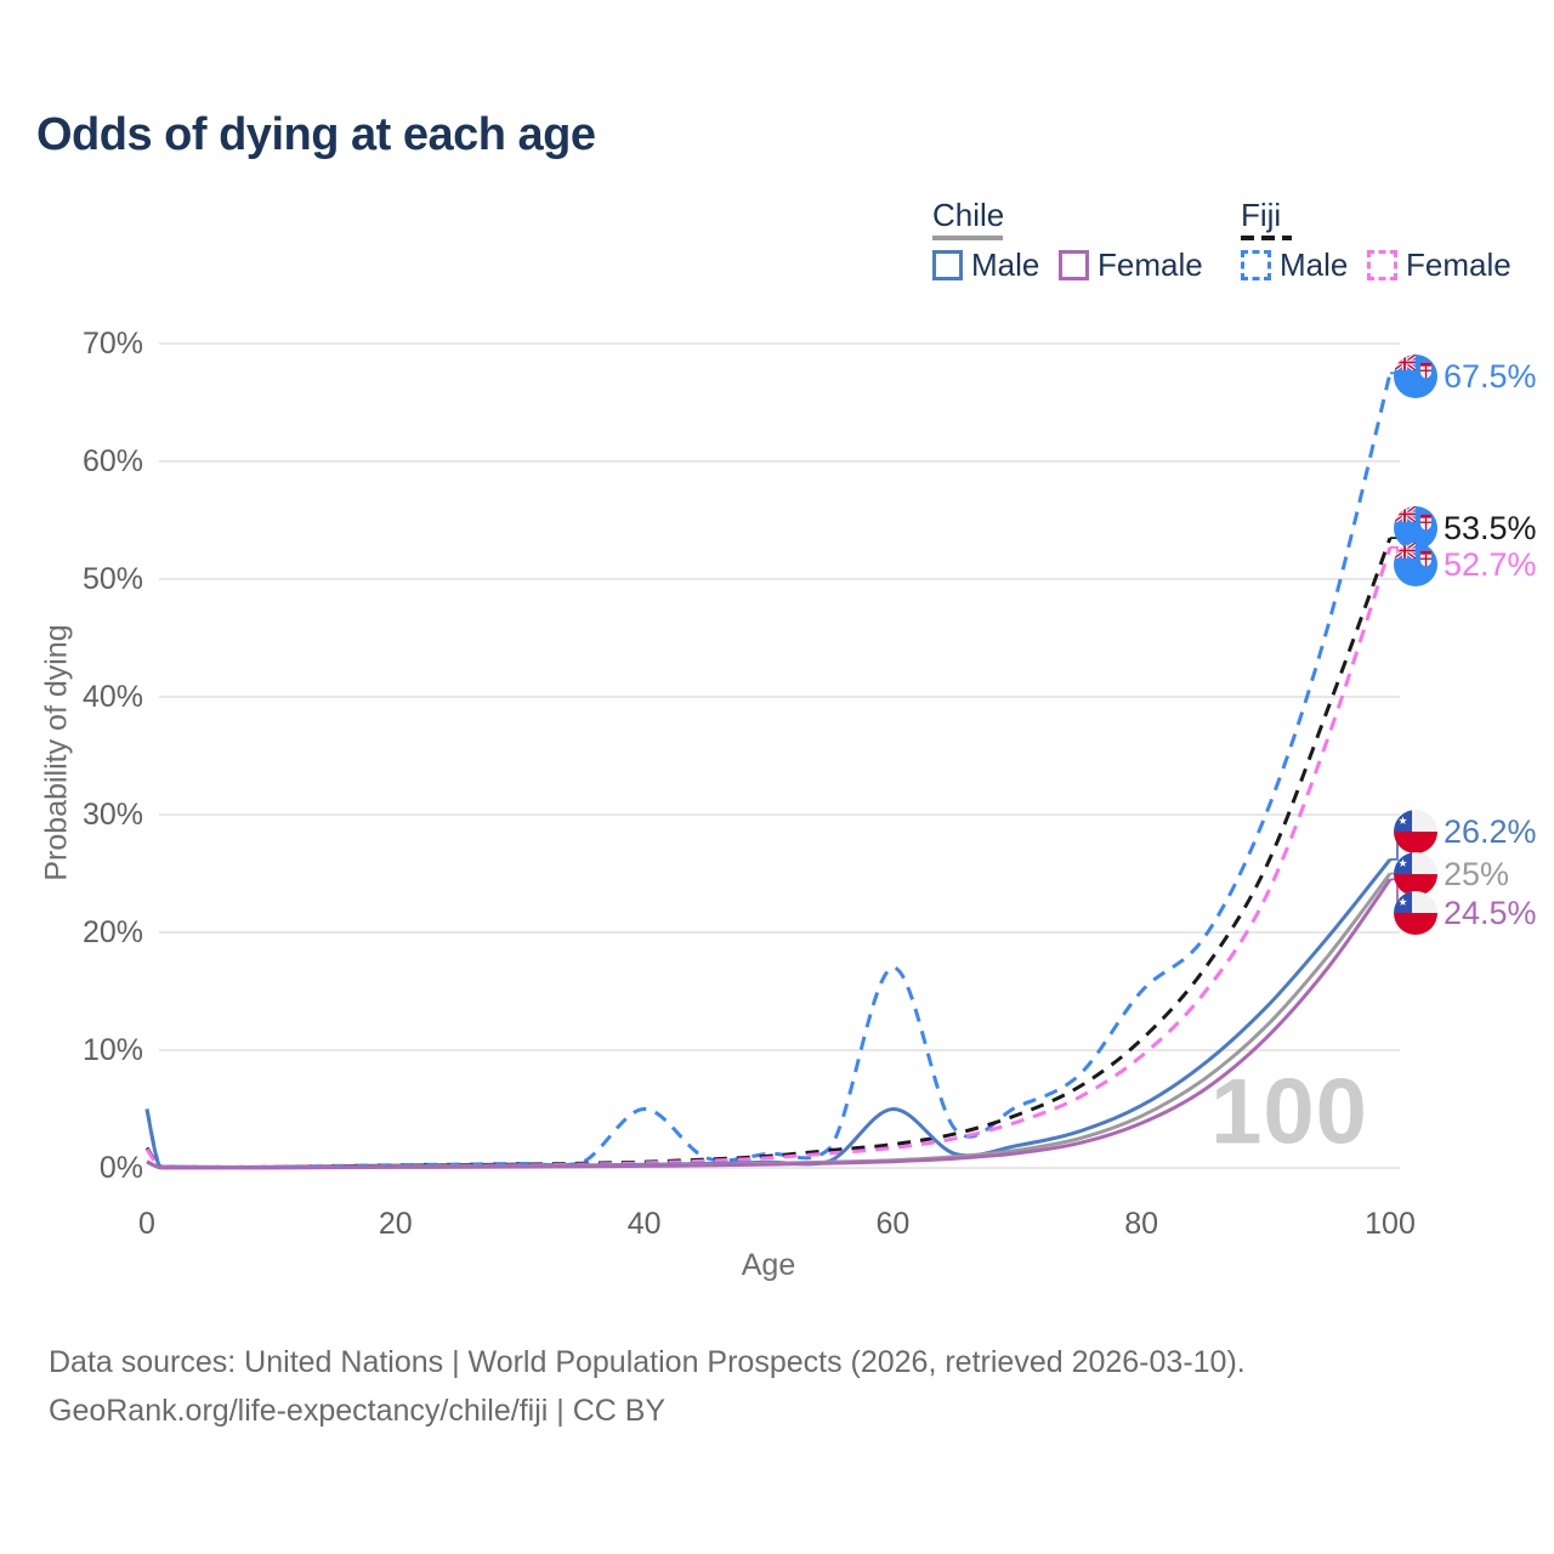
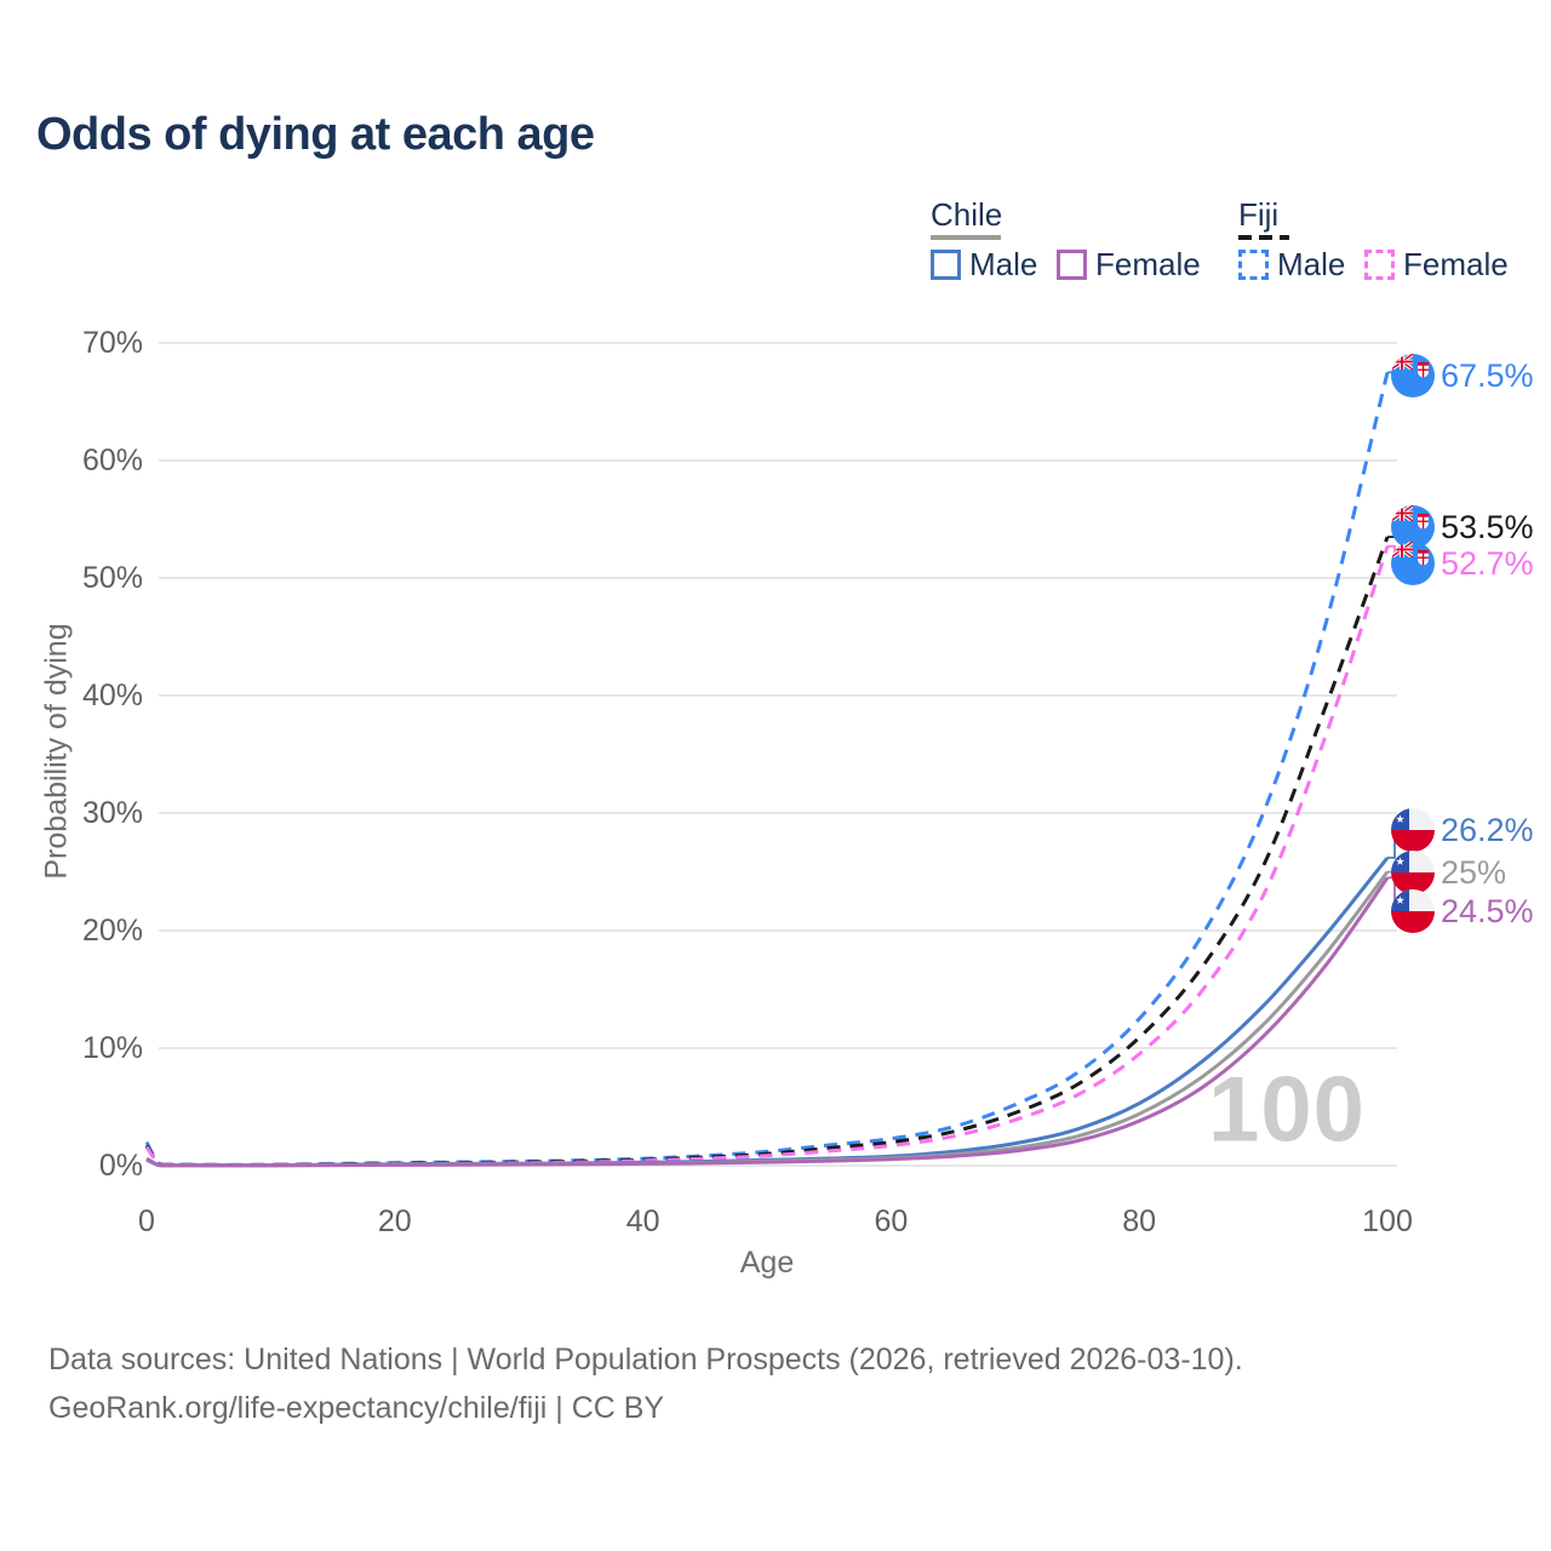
Fiji Male/0: 5% -> 2%
Chile Male/0: 5% -> 1%
Fiji Male/40: 5% -> 1%
Fiji Male/60: 17% -> 2%
Chile Male/60: 5% -> 1%
Fiji Male/80: 15% -> 12%
